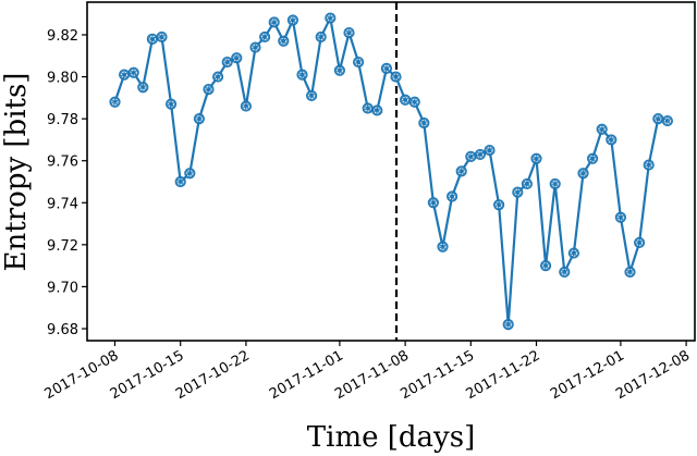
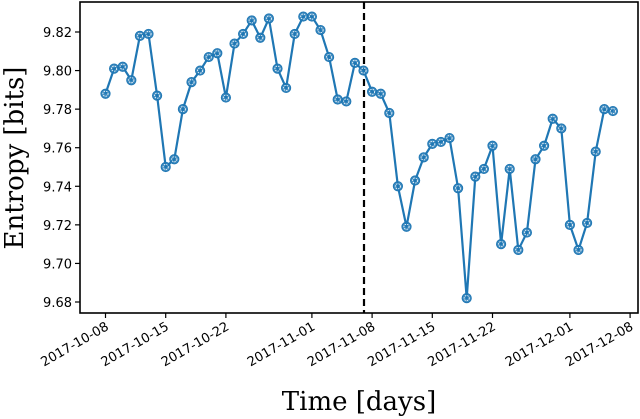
2017-11-01: 9.803 -> 9.828
2017-12-01: 9.733 -> 9.720
